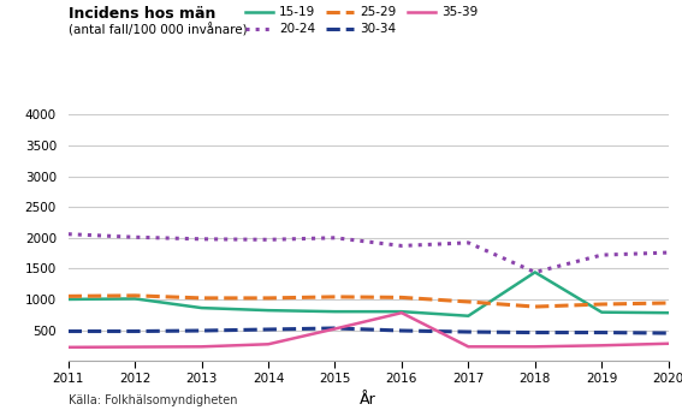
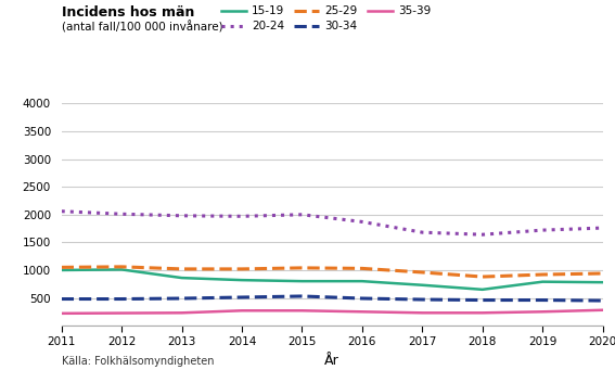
35-39/2015: 520 -> 270
35-39/2016: 780 -> 250
20-24/2017: 1920 -> 1680
15-19/2018: 1440 -> 650
20-24/2018: 1440 -> 1640
